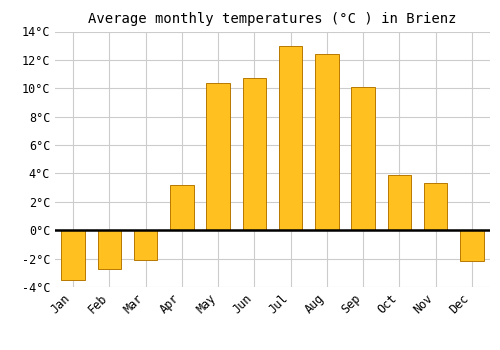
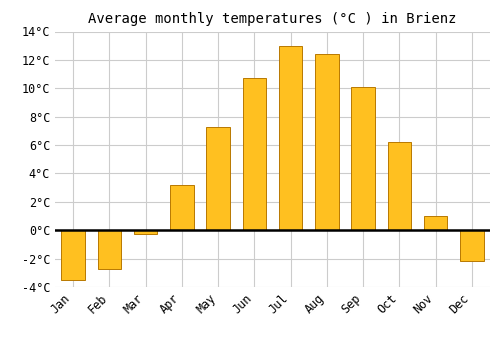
Mar: -2.1°C -> -0.3°C
May: 10.4°C -> 7.3°C
Oct: 3.9°C -> 6.2°C
Nov: 3.3°C -> 1.0°C
